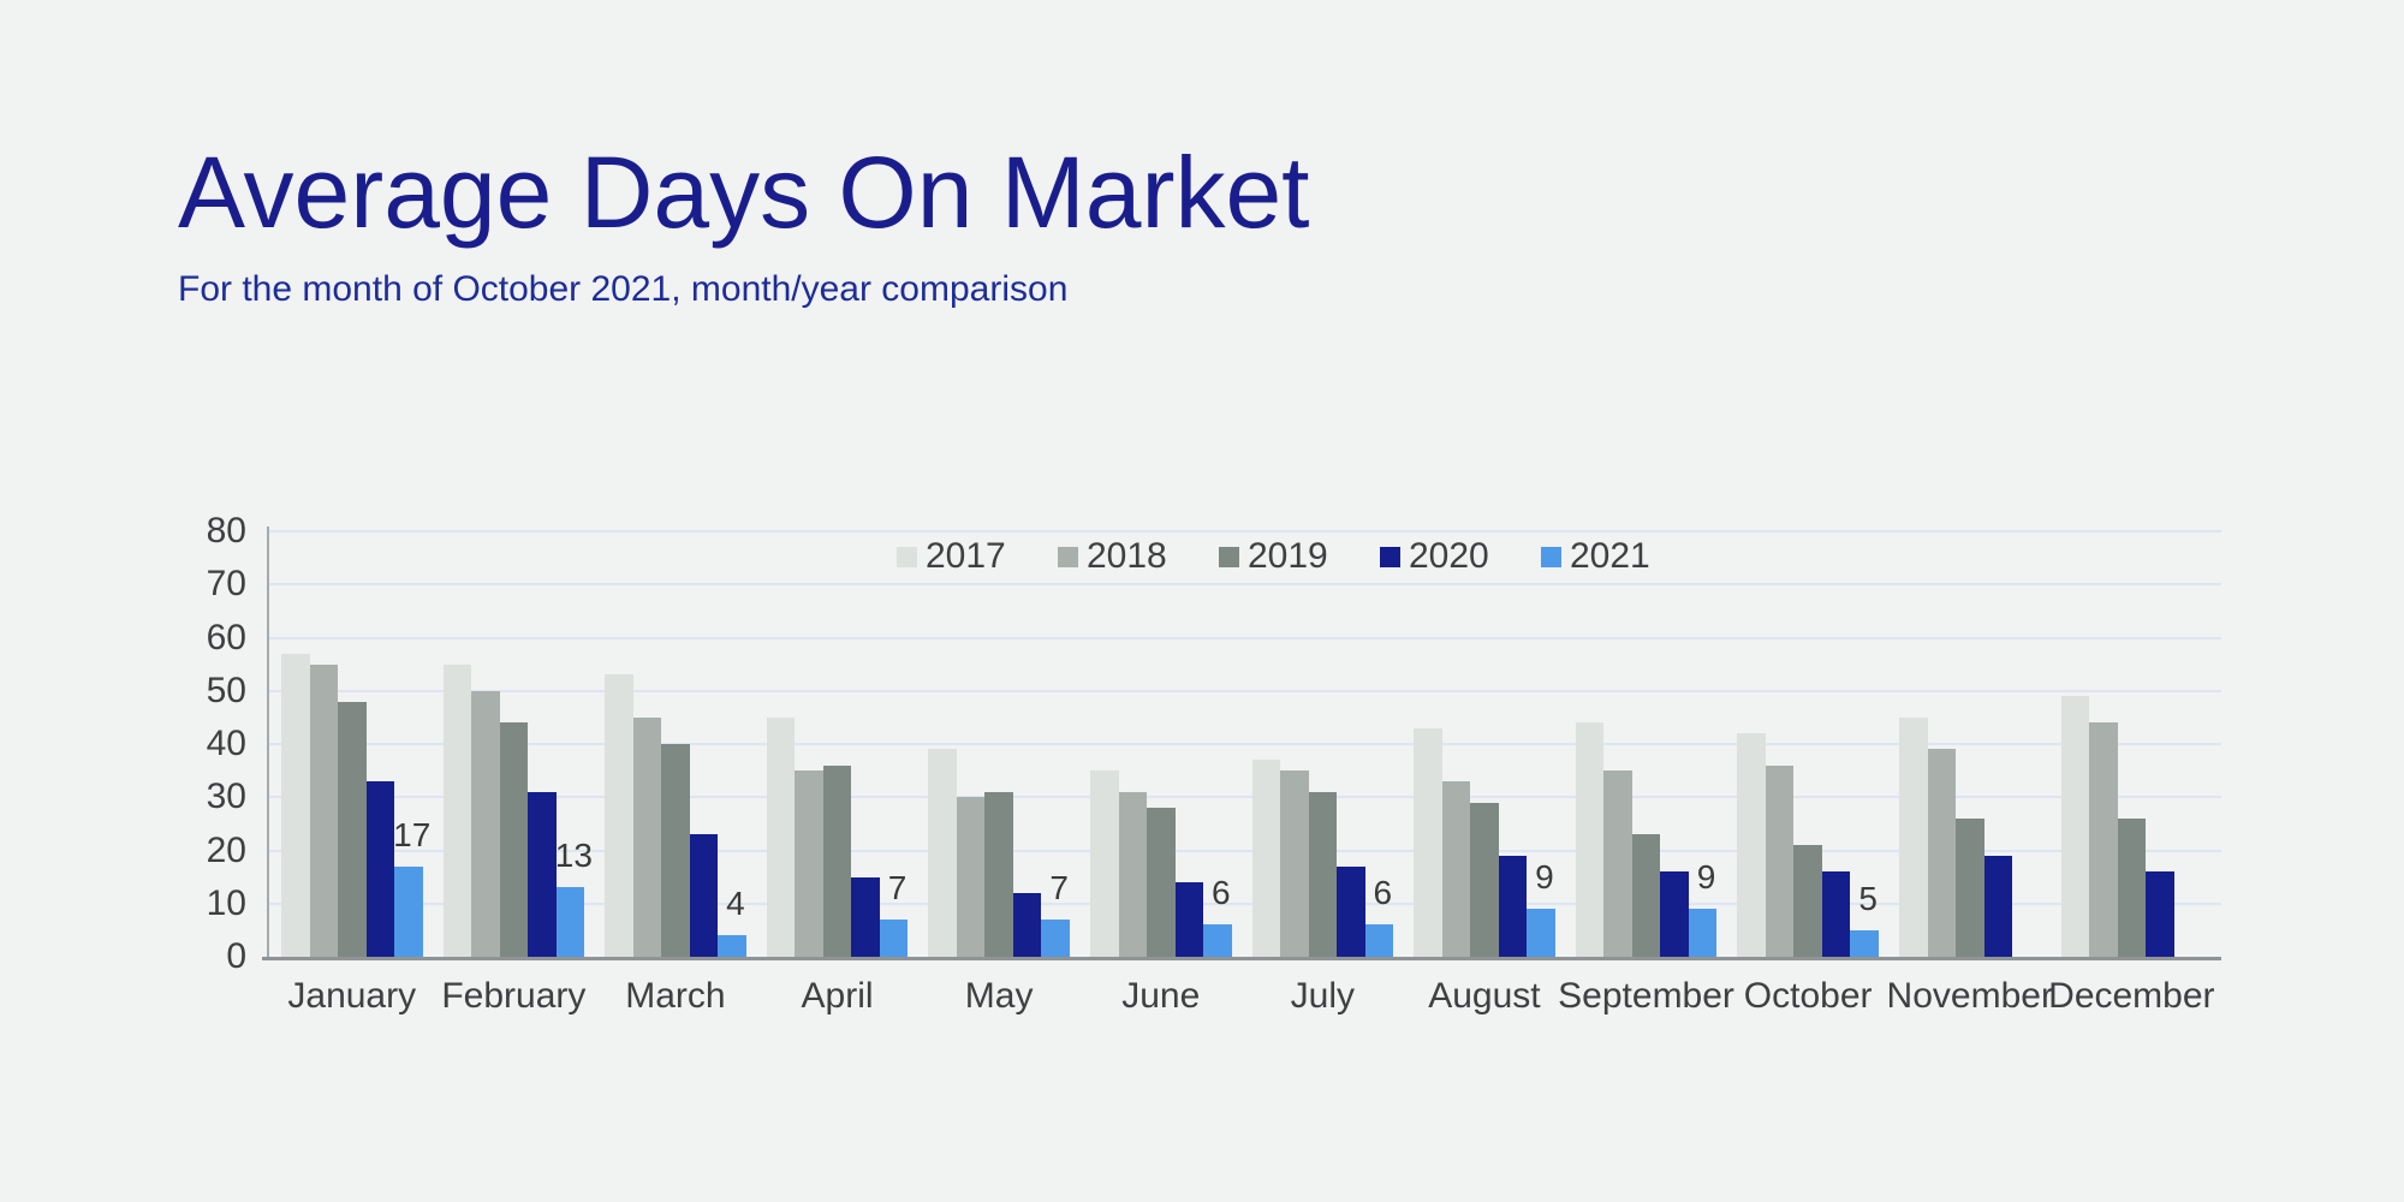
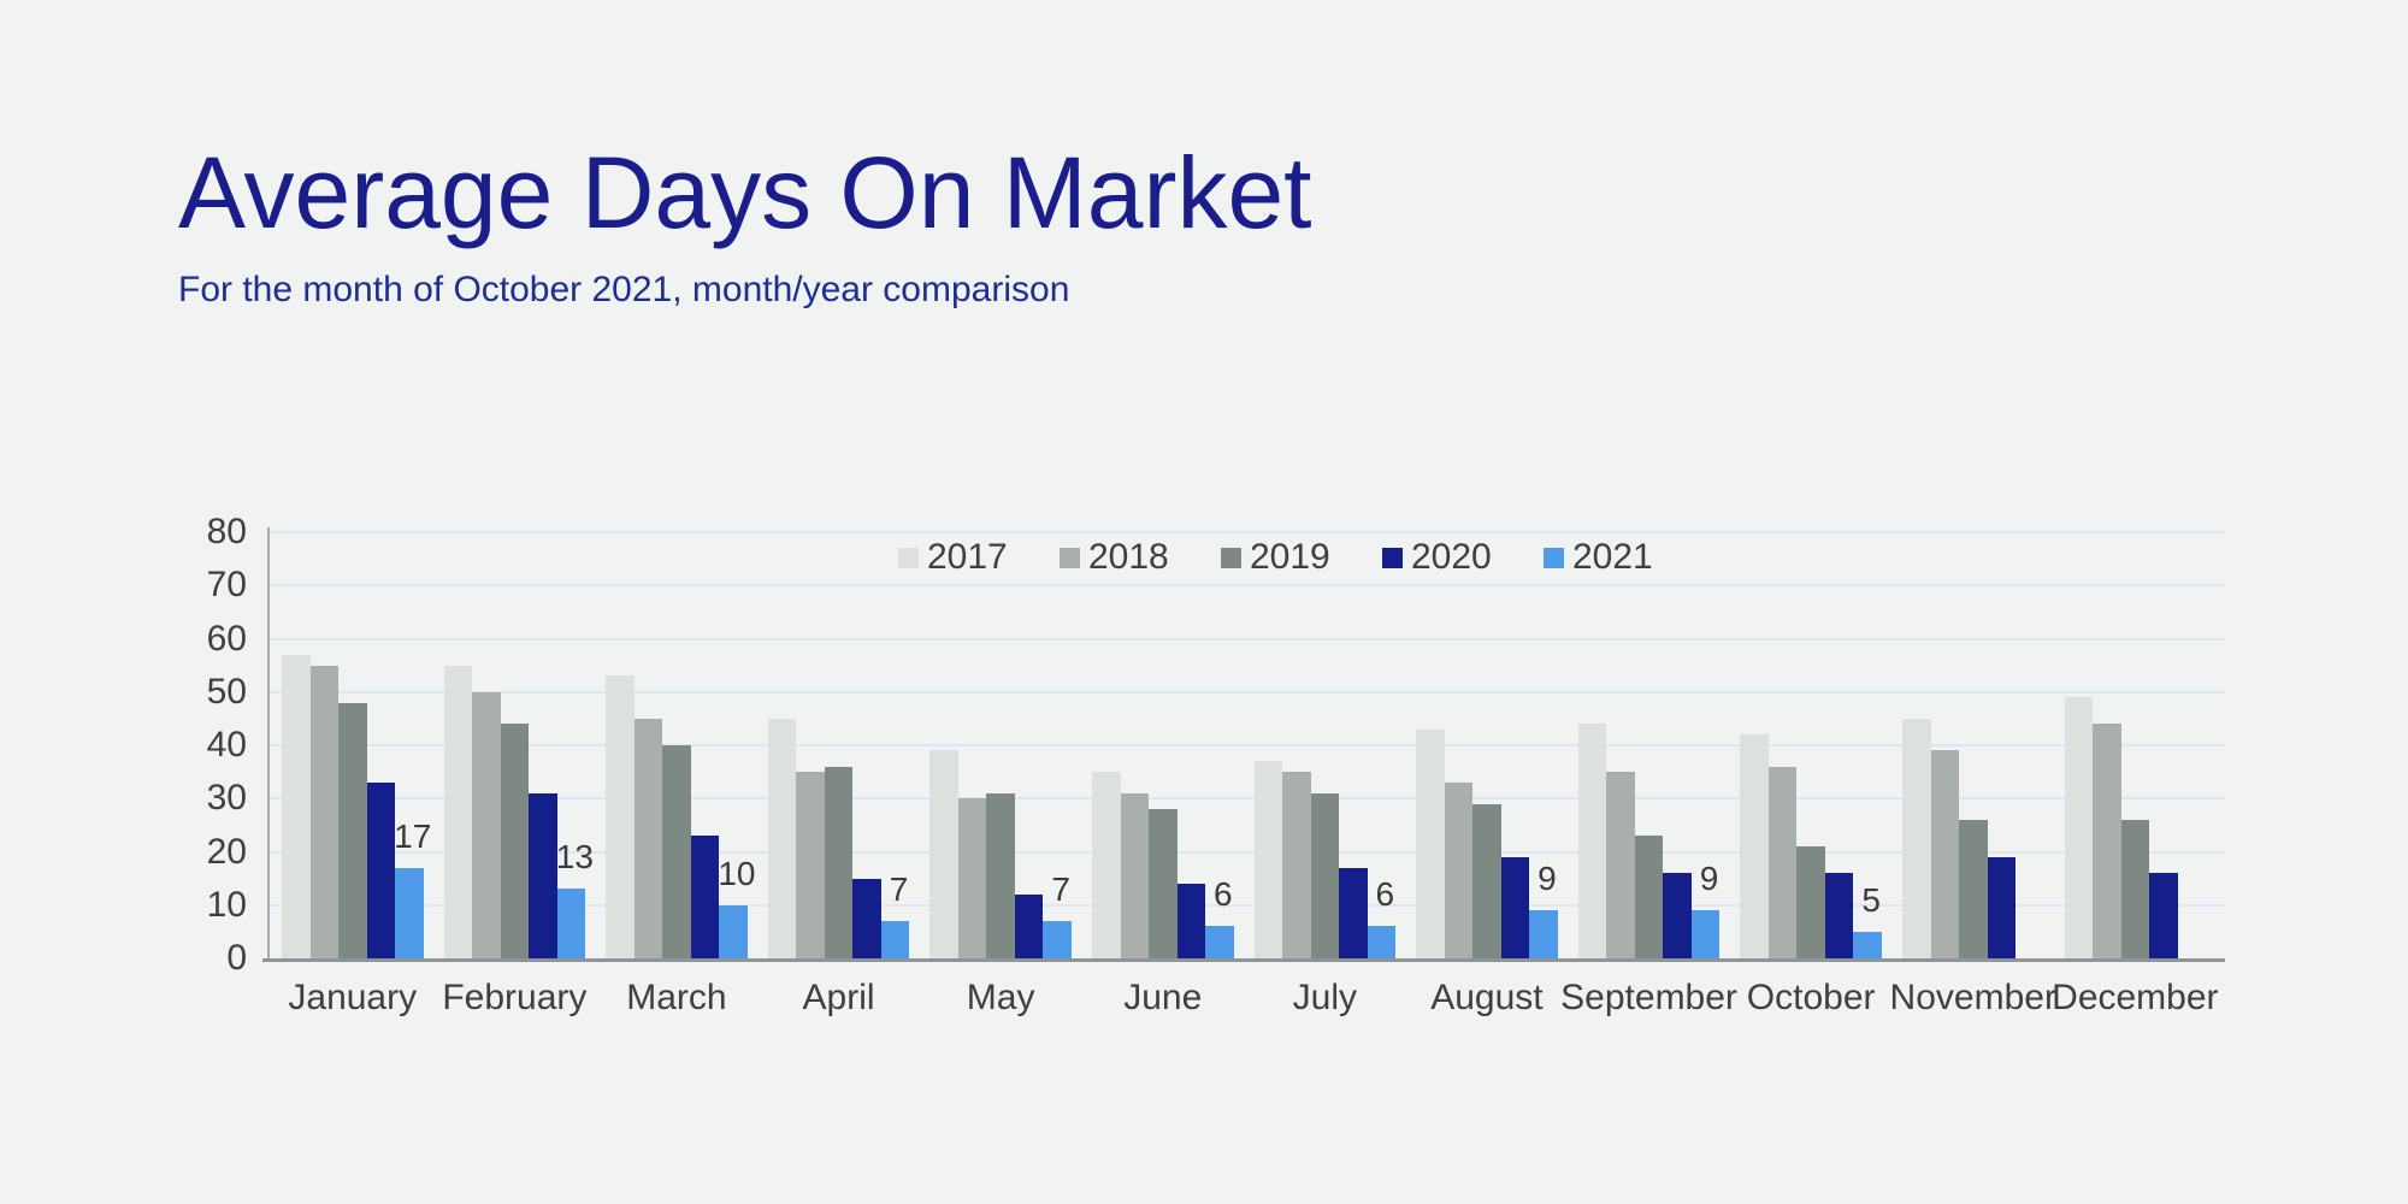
2021/March: 4 -> 10
